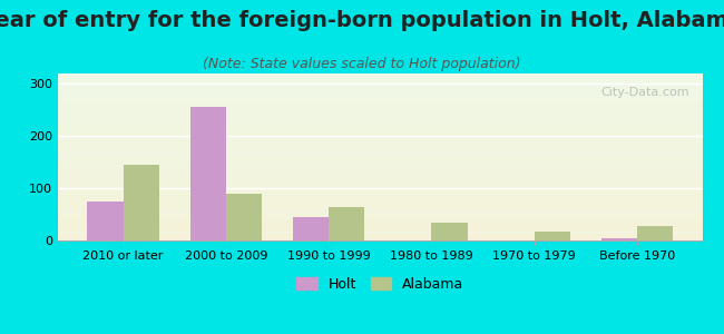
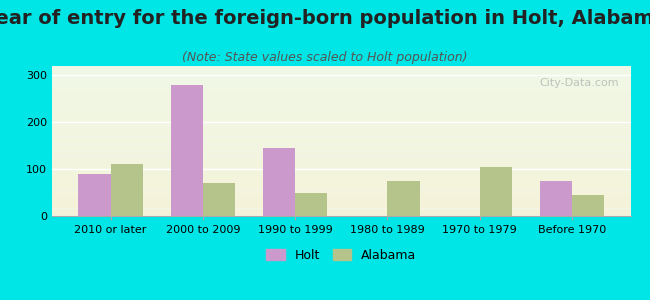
Holt/2010 or later: 75 -> 90
Alabama/2010 or later: 145 -> 110
Holt/2000 to 2009: 255 -> 280
Alabama/2000 to 2009: 90 -> 70
Holt/1990 to 1999: 45 -> 145
Alabama/1990 to 1999: 63 -> 50
Alabama/1980 to 1989: 35 -> 75
Alabama/1970 to 1979: 18 -> 105
Holt/Before 1970: 5 -> 75
Alabama/Before 1970: 28 -> 45
